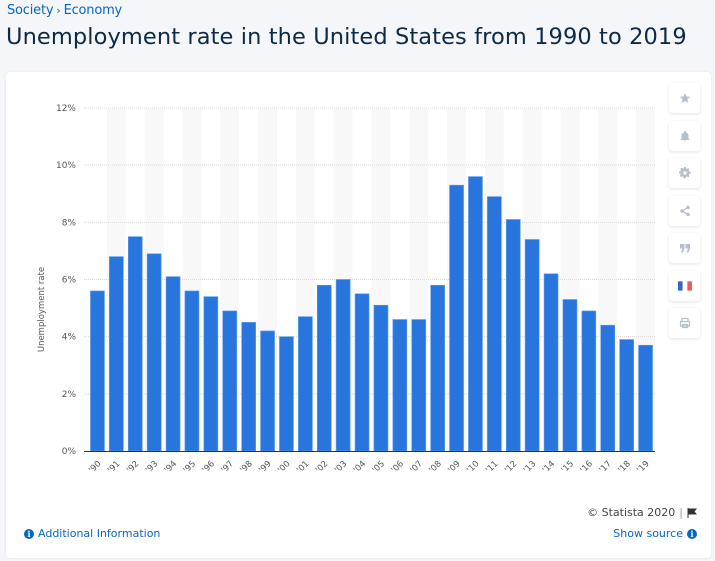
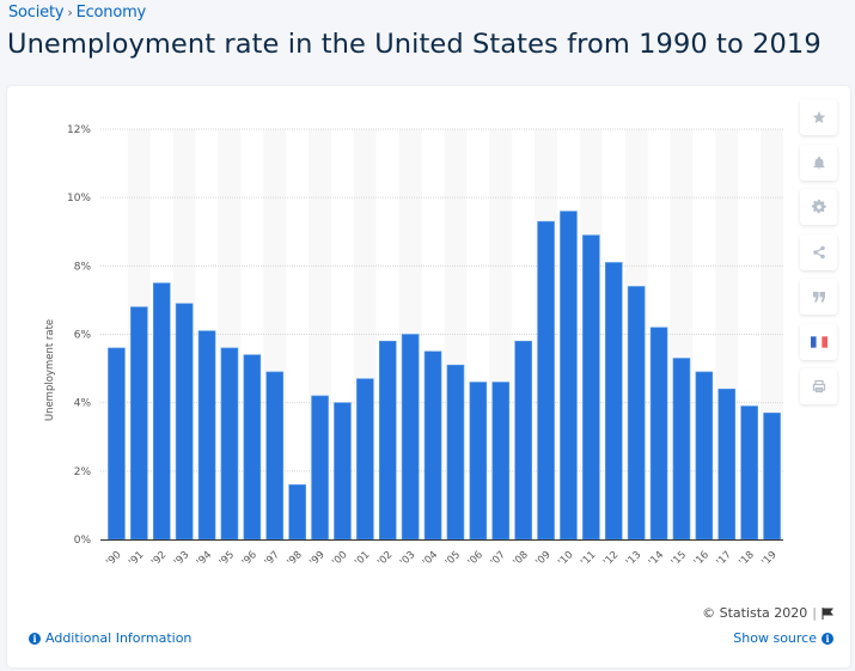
'98: 4.5% -> 1.6%
